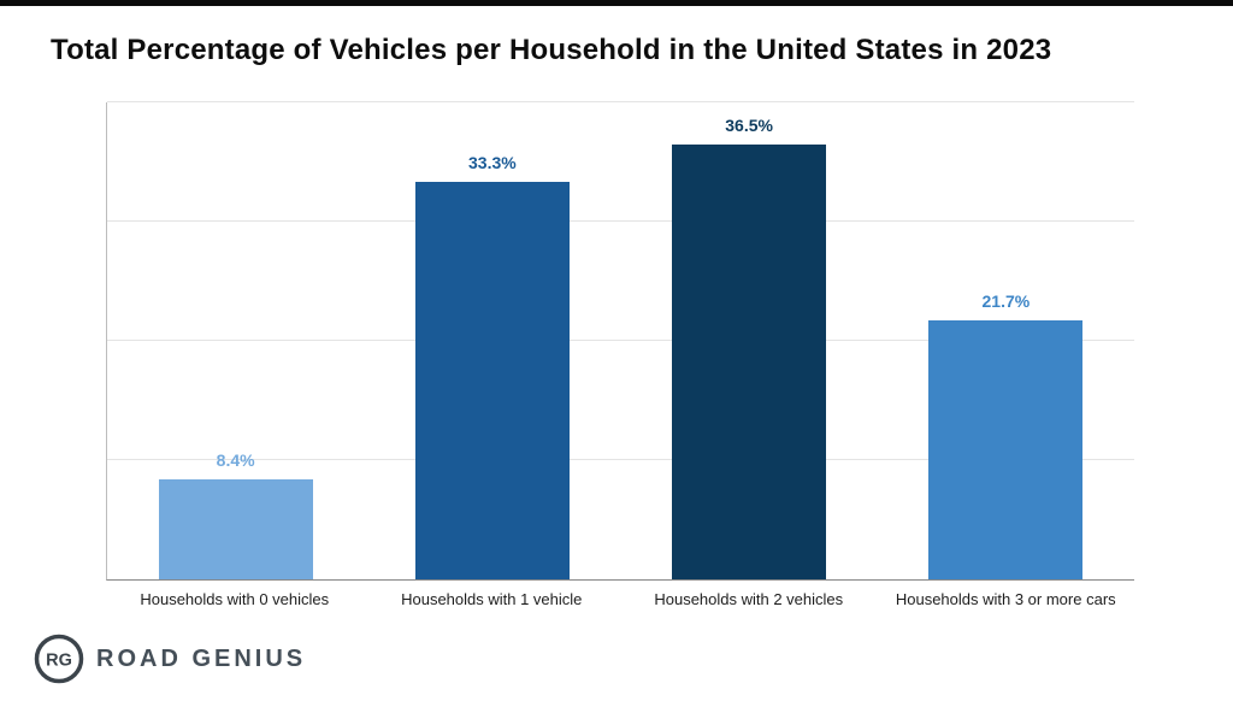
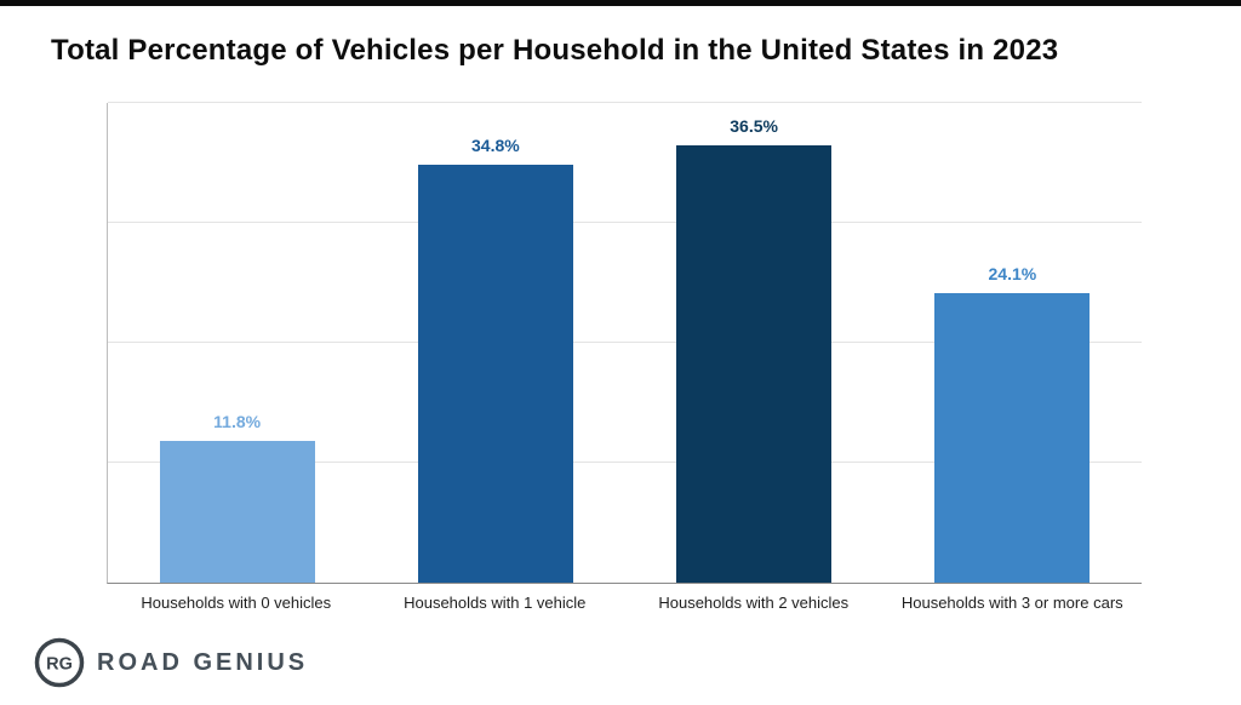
Households with 0 vehicles: 8.4% -> 11.8%
Households with 1 vehicle: 33.3% -> 34.8%
Households with 3 or more cars: 21.7% -> 24.1%
